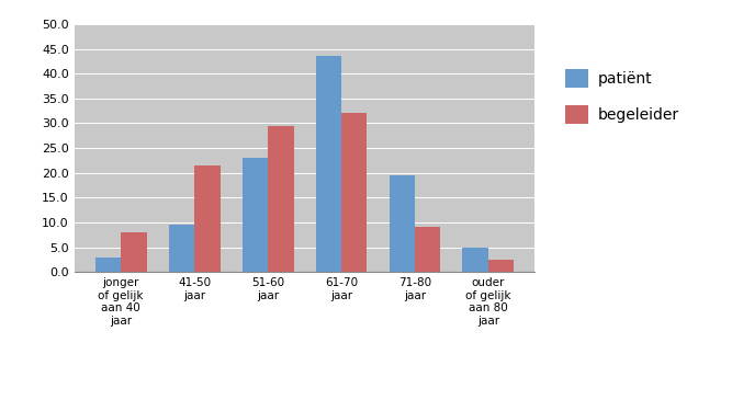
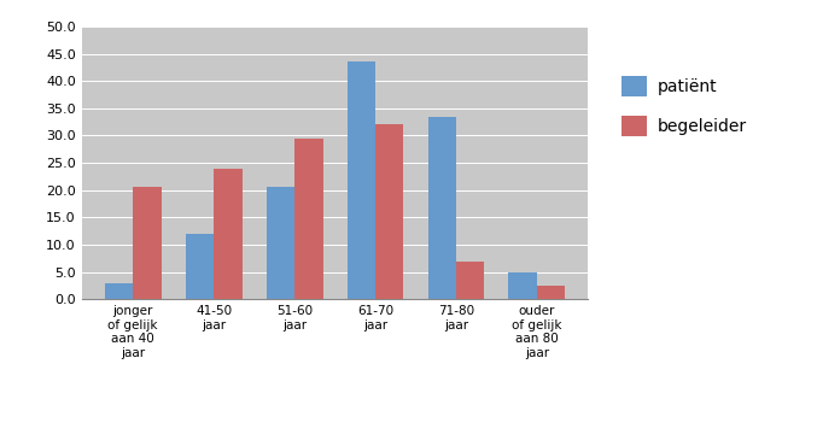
begeleider/jonger of gelijk aan 40 jaar: 8.0 -> 20.5
patiënt/41-50 jaar: 9.5 -> 12.0
begeleider/41-50 jaar: 21.5 -> 24.0
patiënt/51-60 jaar: 23.0 -> 20.5
patiënt/71-80 jaar: 19.5 -> 33.5
begeleider/71-80 jaar: 9.0 -> 7.0
